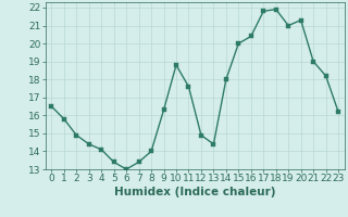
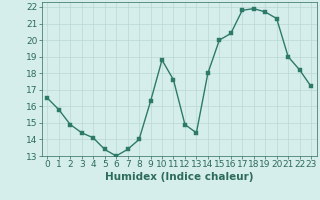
19: 21.0 -> 21.7
23: 16.2 -> 17.2
